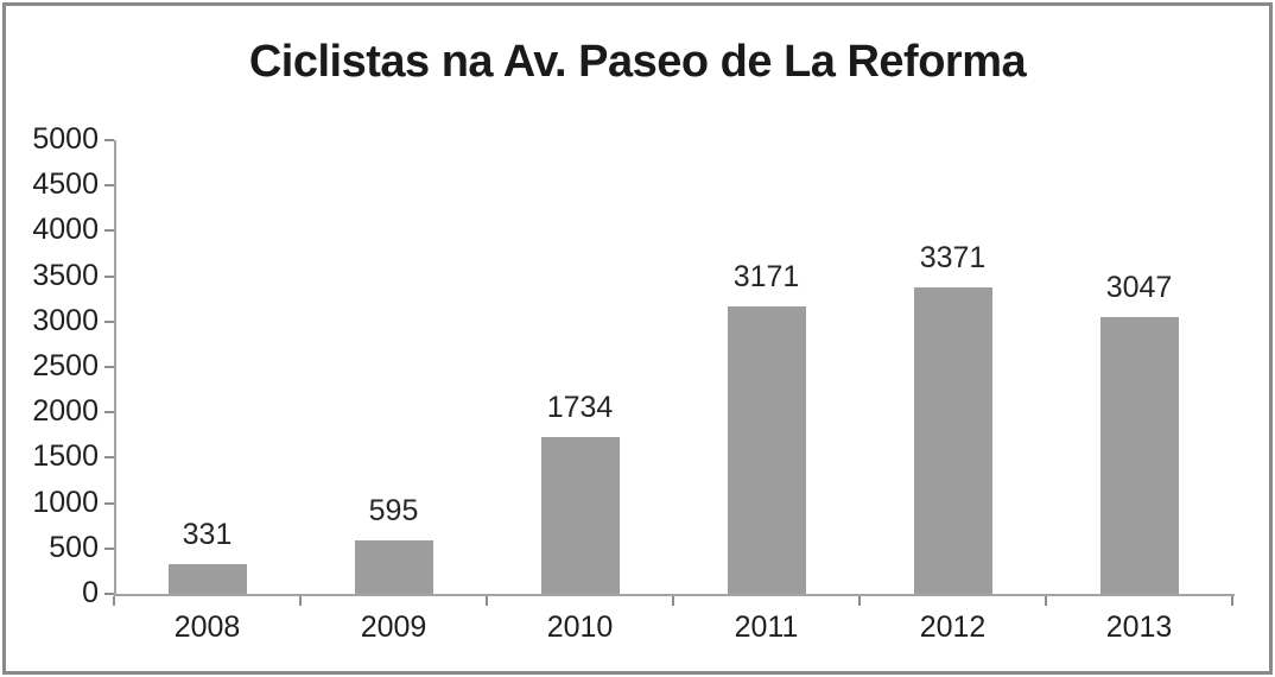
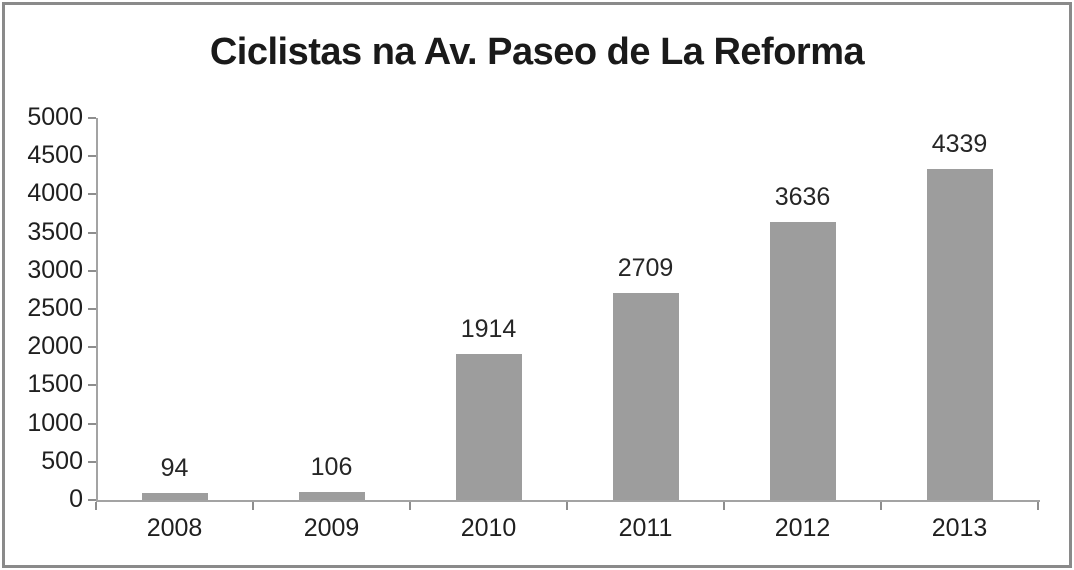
2008: 331 -> 94
2009: 595 -> 106
2010: 1734 -> 1914
2011: 3171 -> 2709
2012: 3371 -> 3636
2013: 3047 -> 4339
